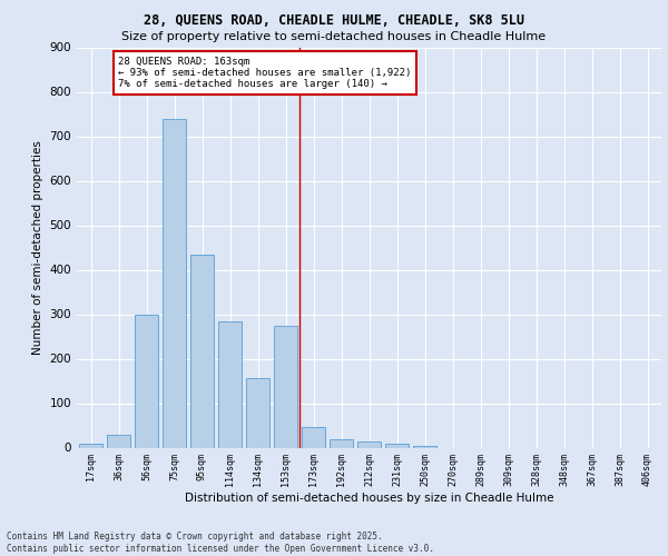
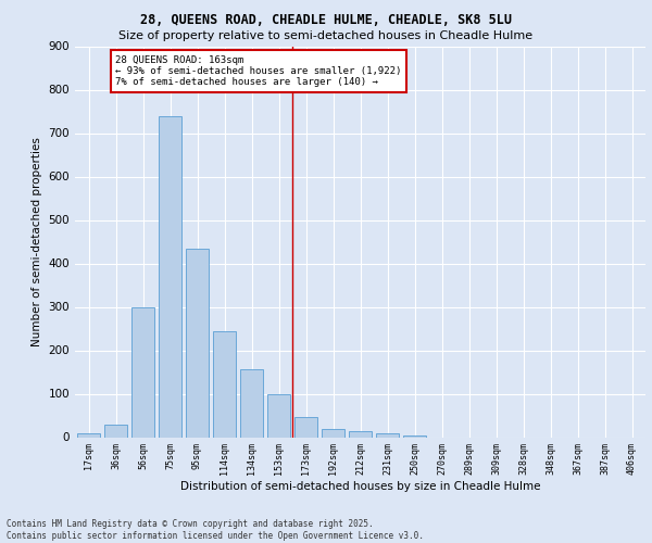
114sqm: 285 -> 244
153sqm: 275 -> 100
